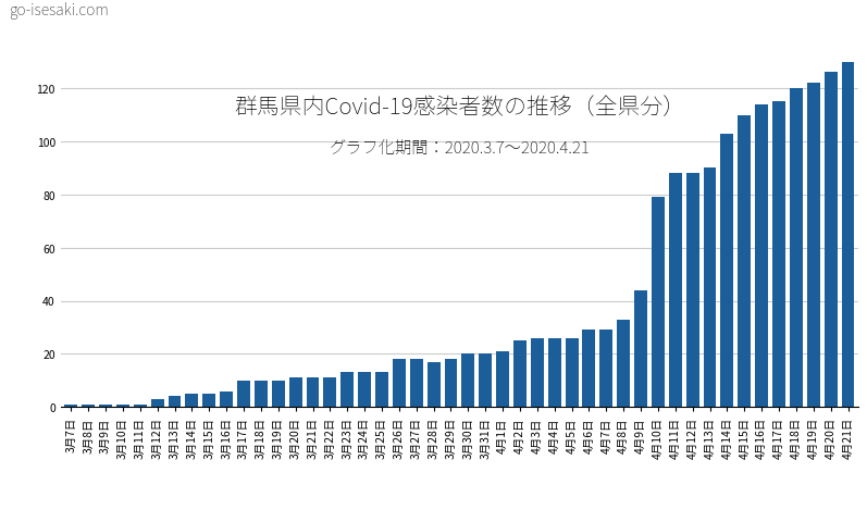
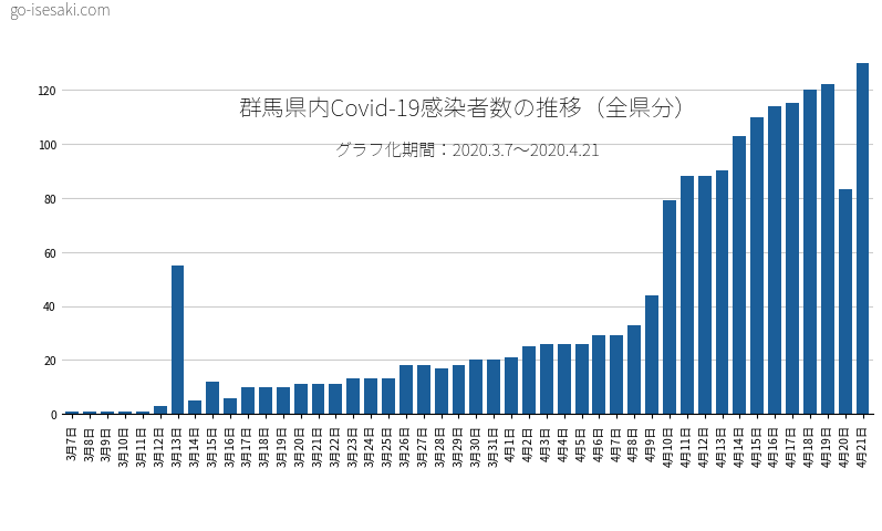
3月13日: 4 -> 55
3月15日: 5 -> 12
4月20日: 126 -> 83
